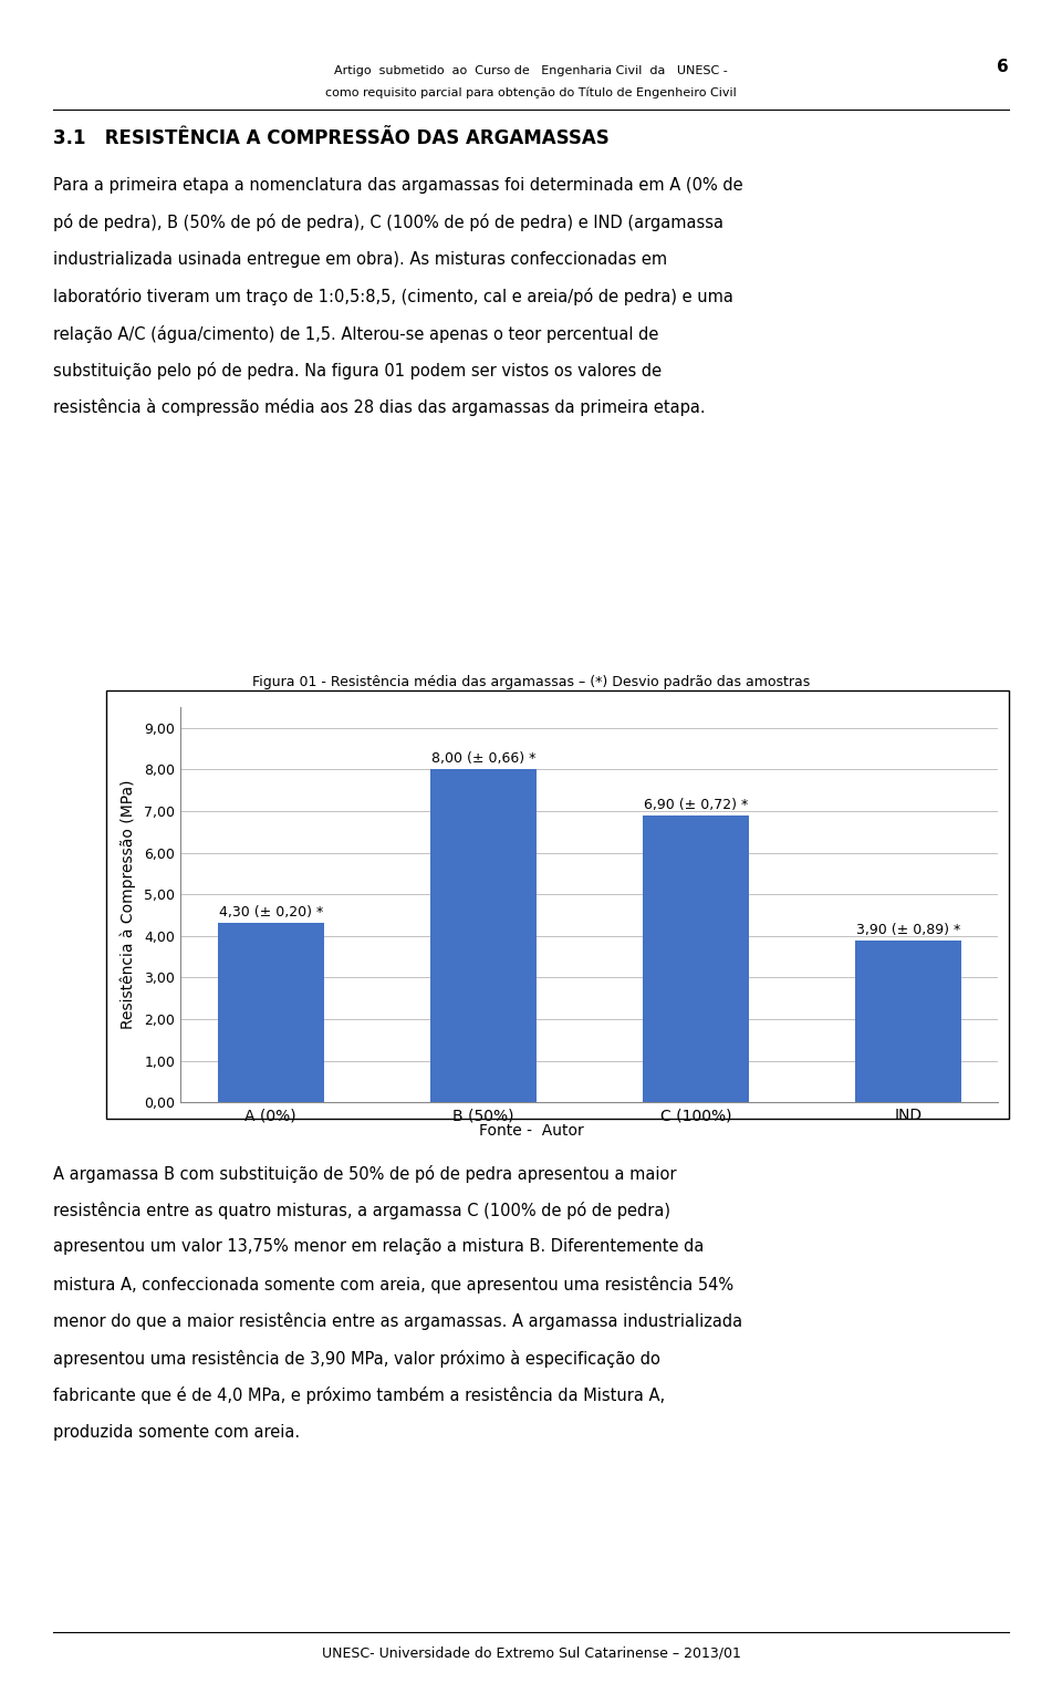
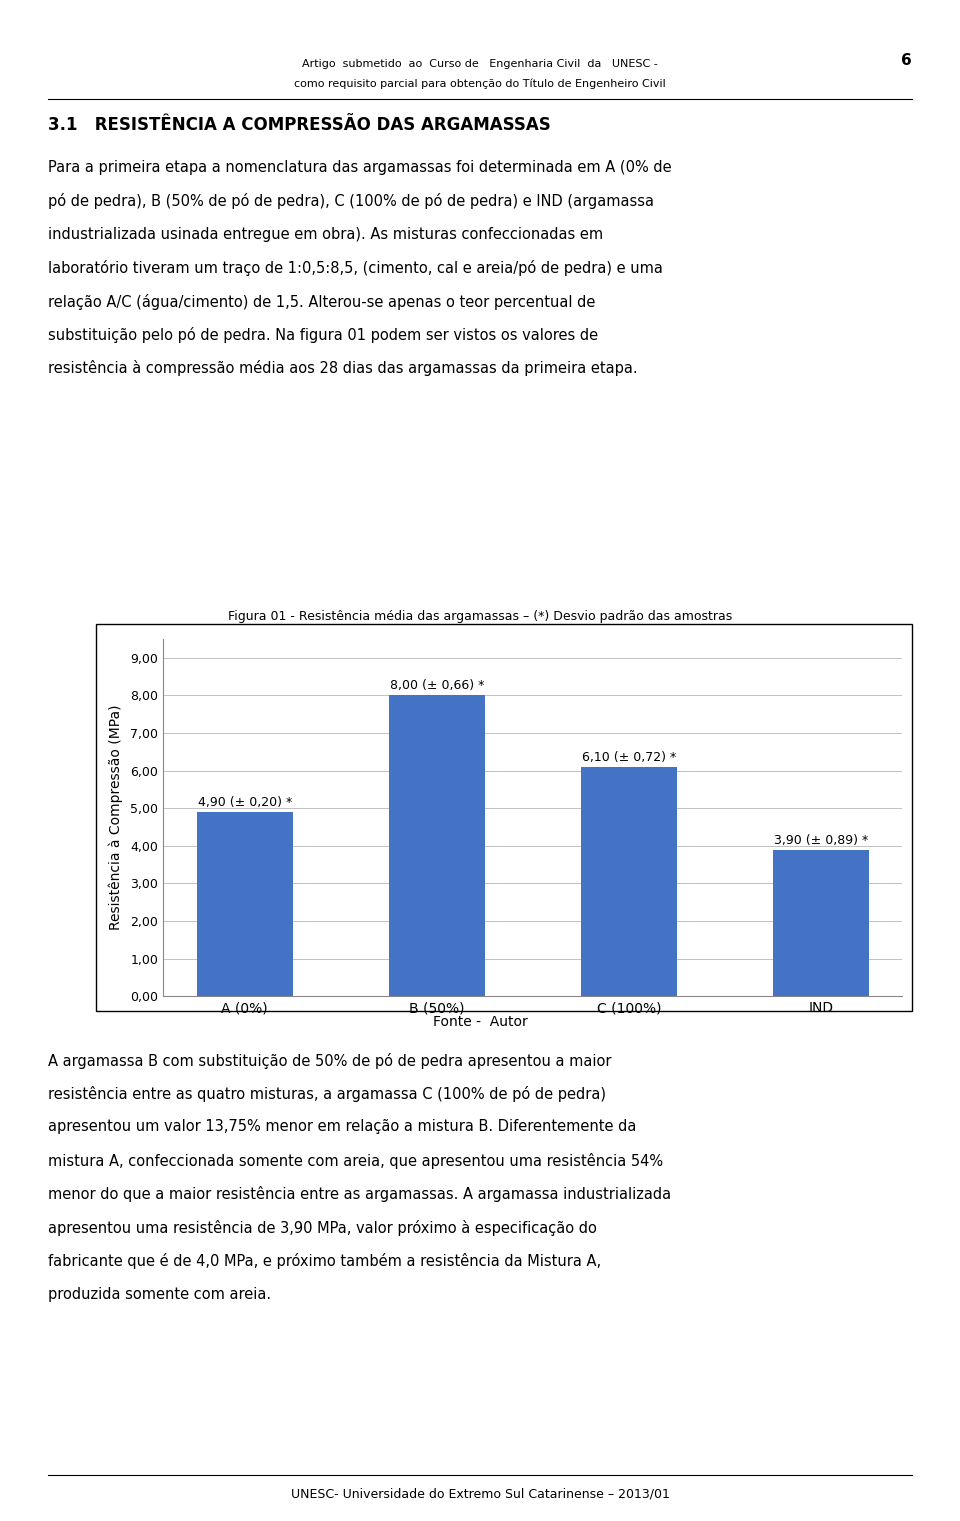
A (0%): 4,30 -> 4,90
C (100%): 6,90 -> 6,10
